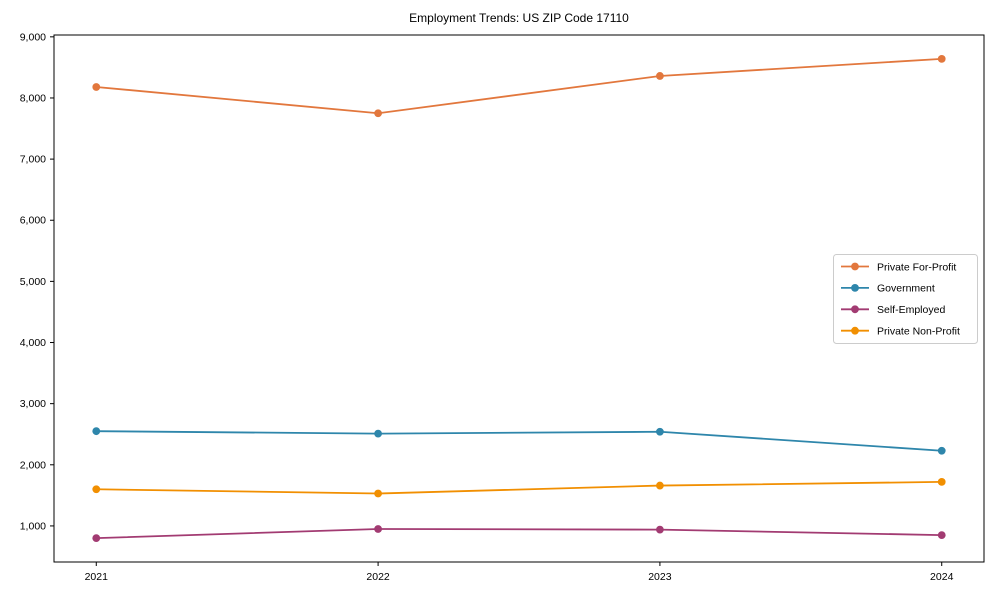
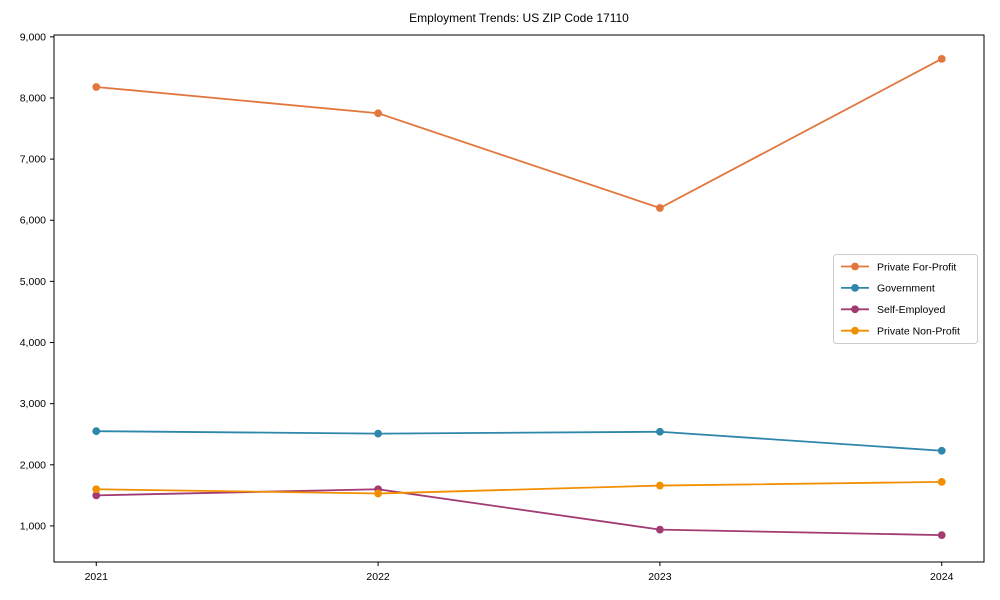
Self-Employed/2021: 800 -> 1500
Self-Employed/2022: 1000 -> 1600
Private For-Profit/2023: 8400 -> 6200
